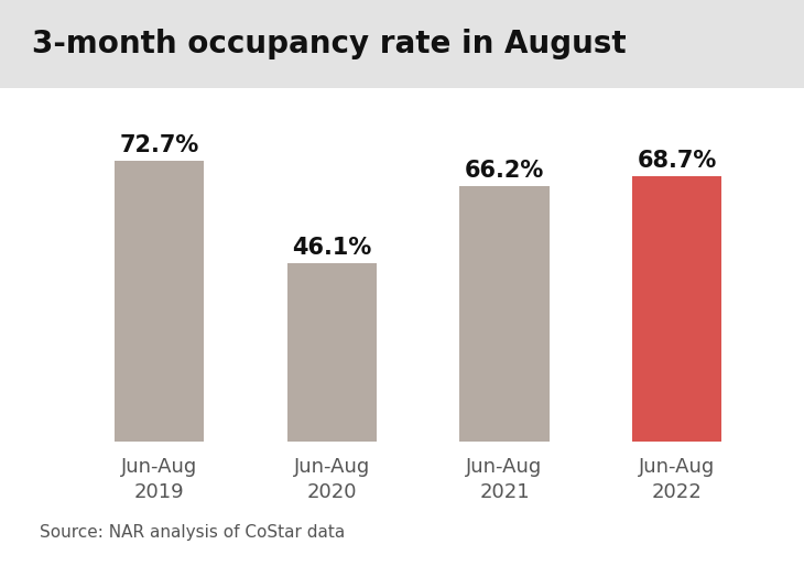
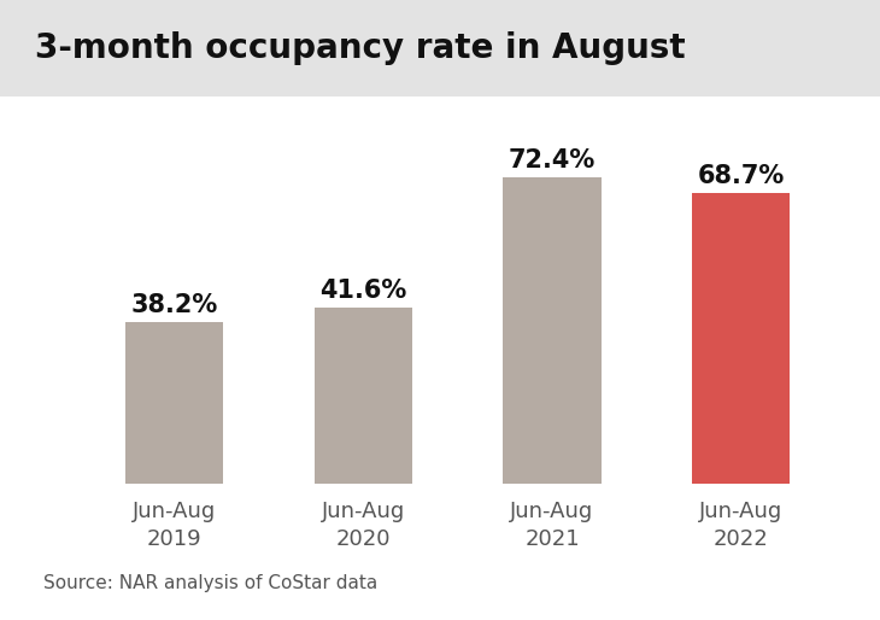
Jun-Aug 2019: 72.7% -> 38.2%
Jun-Aug 2020: 46.1% -> 41.6%
Jun-Aug 2021: 66.2% -> 72.4%
